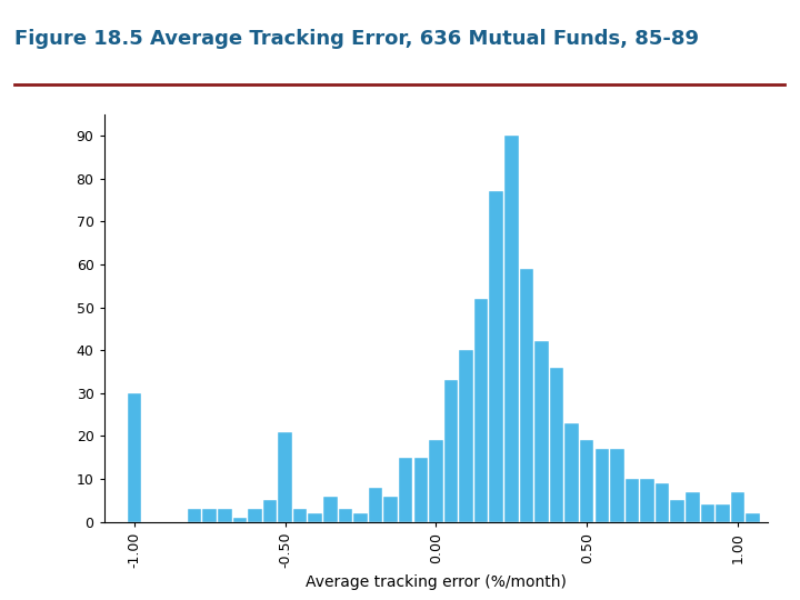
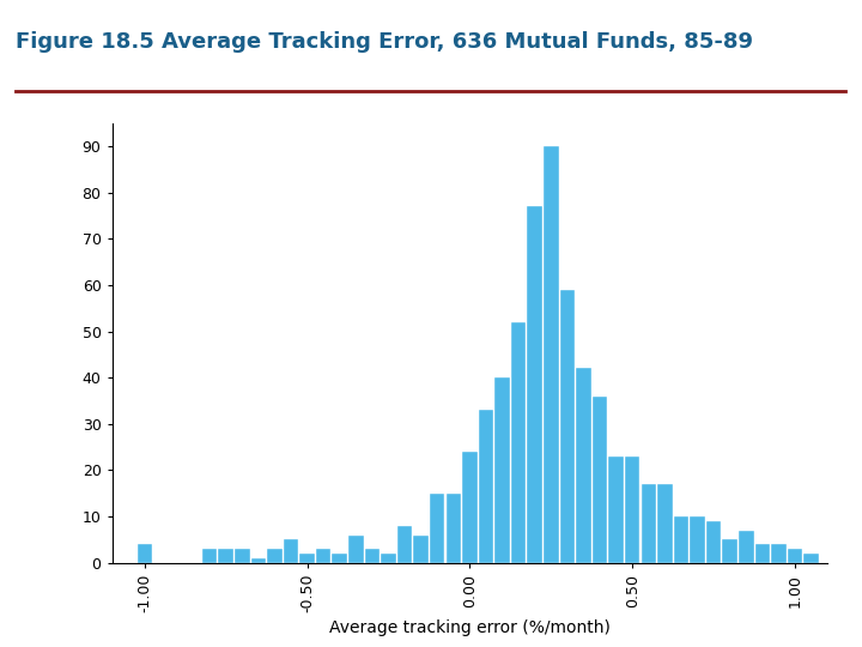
-1.00: 30 -> 4
-0.50: 21 -> 2
0.00: 19 -> 24
0.50: 19 -> 23
1.00: 7 -> 3
